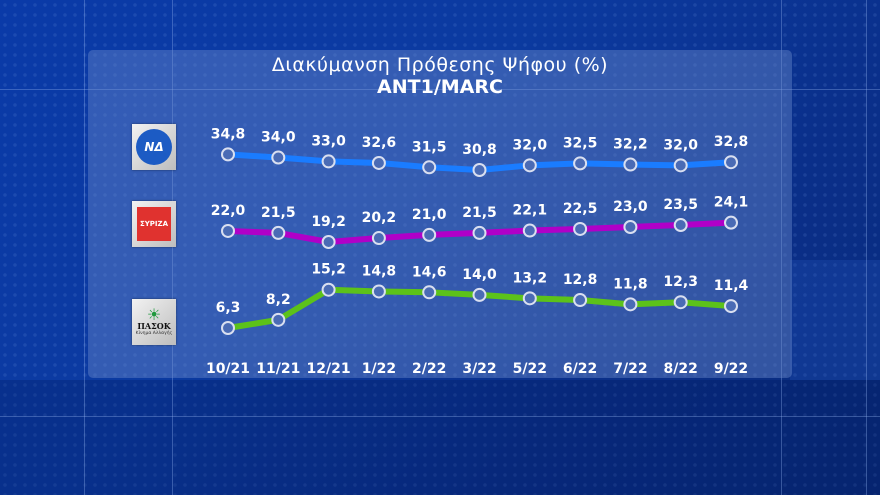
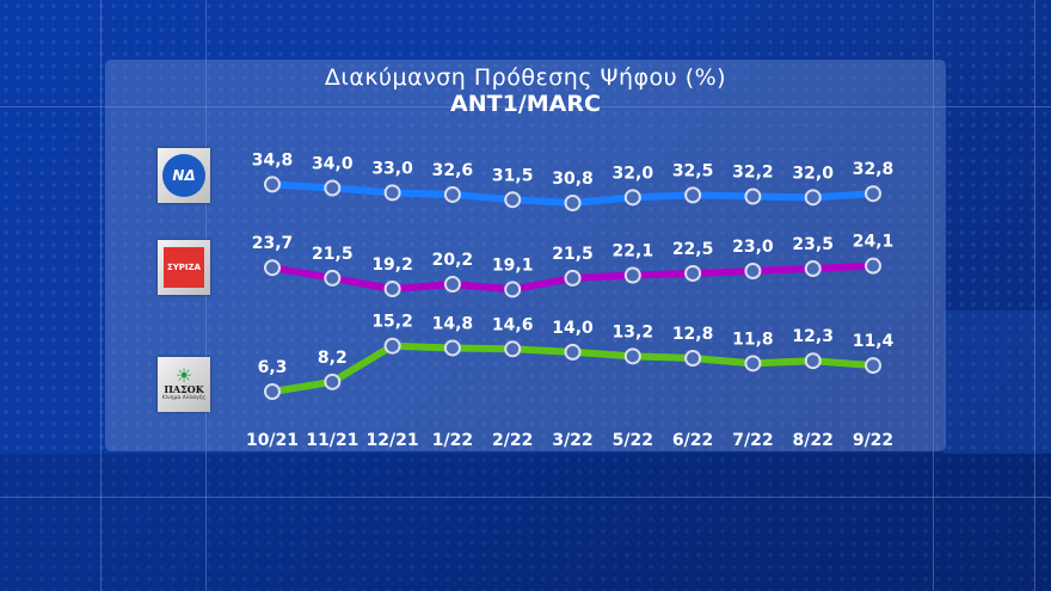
ΣΥΡΙΖΑ/10/21: 22,0 -> 23,7
ΣΥΡΙΖΑ/2/22: 21,0 -> 19,1
